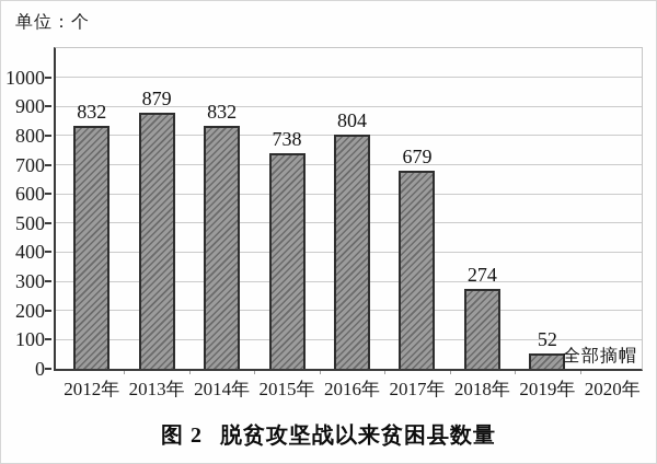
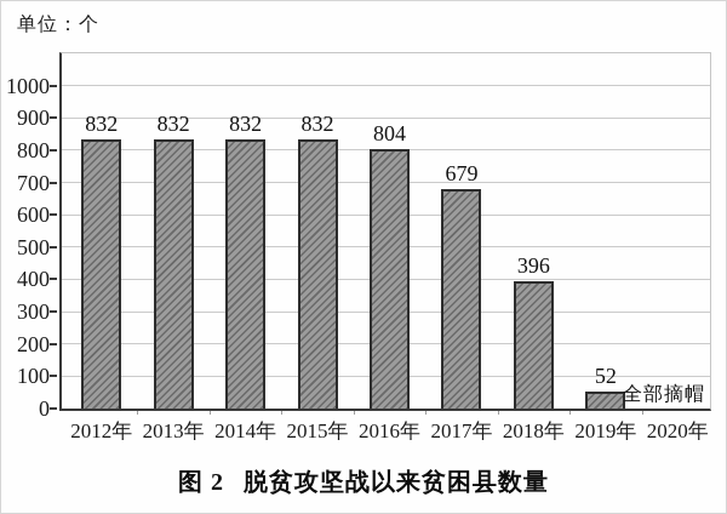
2013年: 879 -> 832
2015年: 738 -> 832
2018年: 274 -> 396
